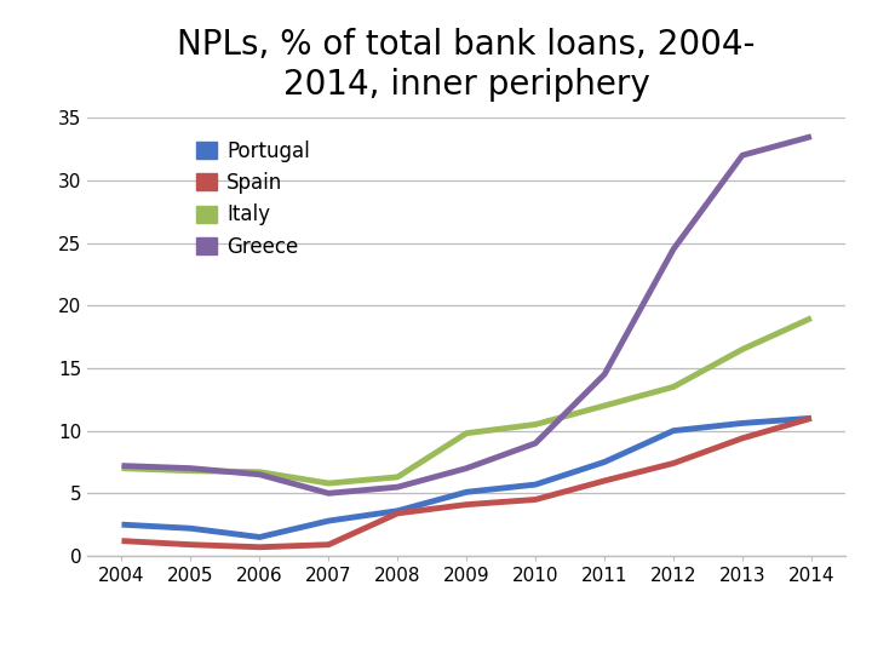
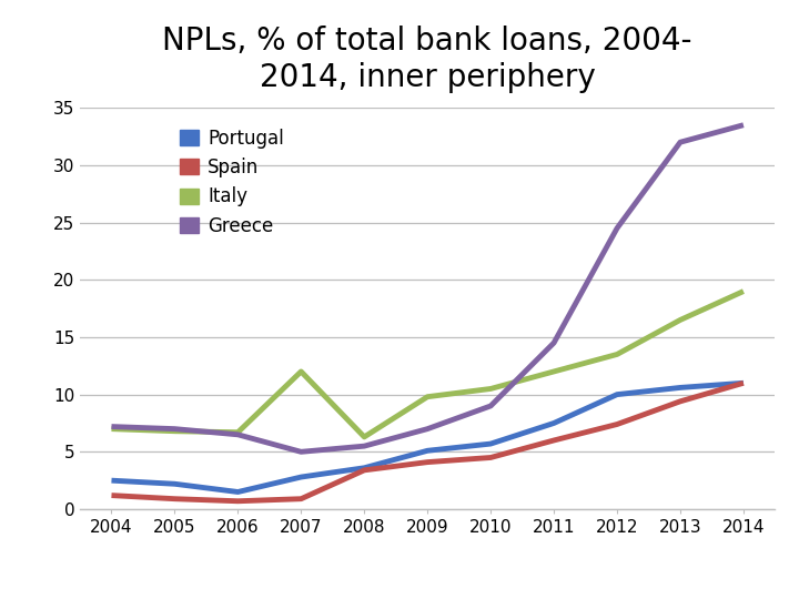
Italy/2007: 5.8 -> 12.0
